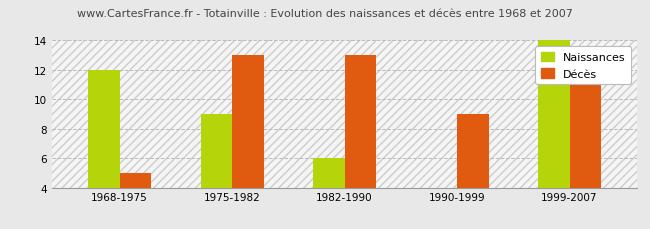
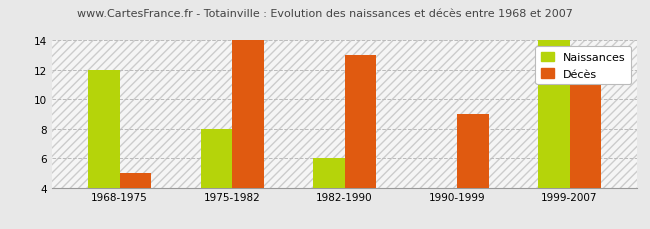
Naissances/1975-1982: 9 -> 8
Décès/1975-1982: 13 -> 14
